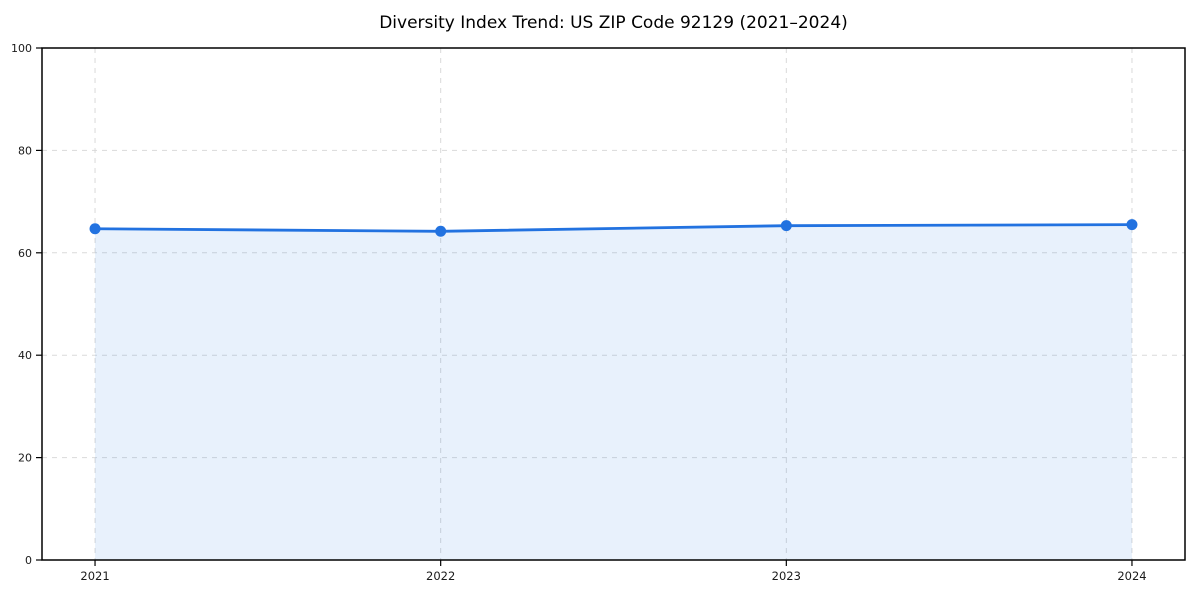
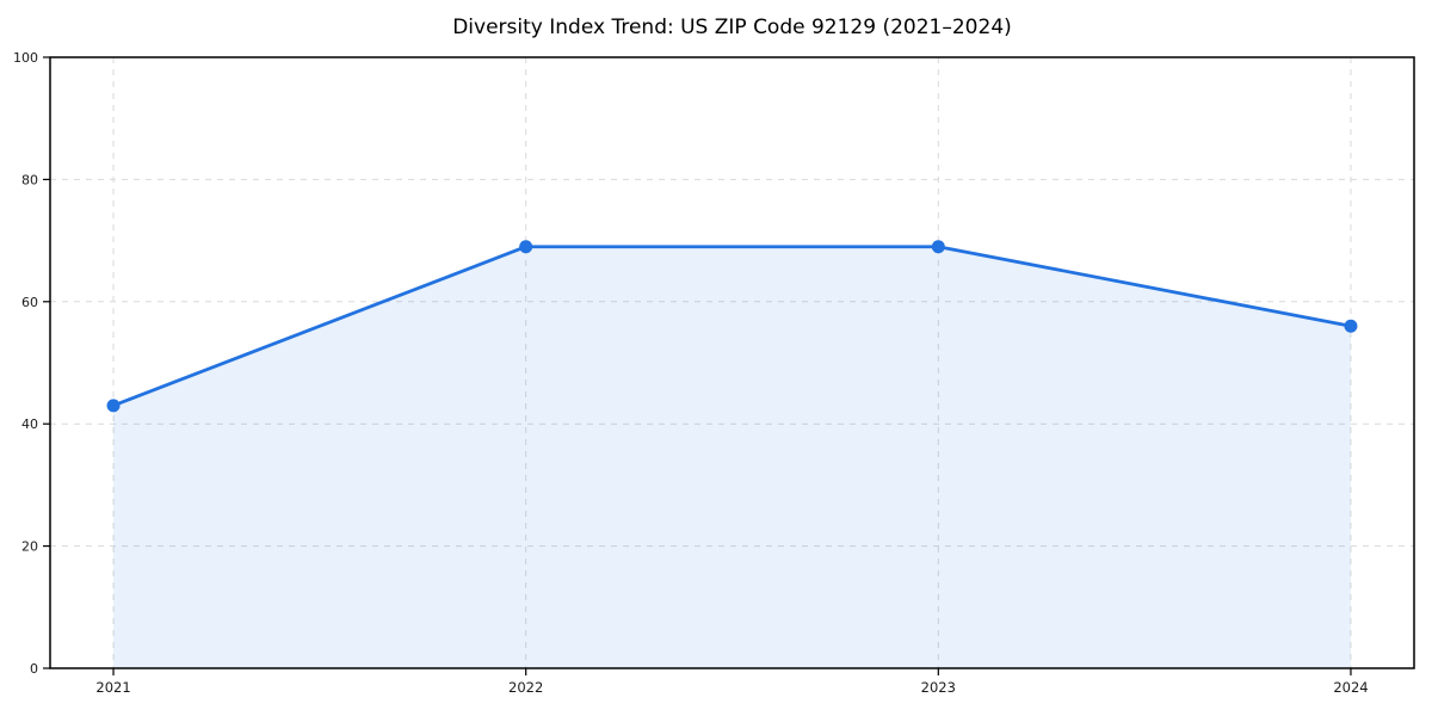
2021: 65 -> 43
2022: 64 -> 69
2023: 65 -> 69
2024: 66 -> 56
